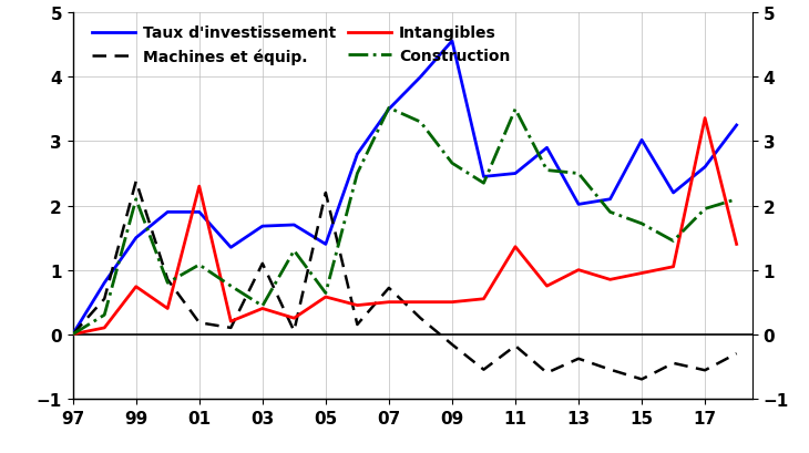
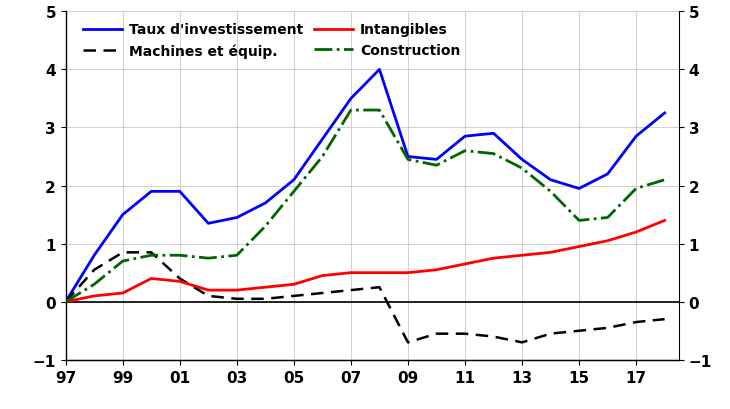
Machines et équip./99: 2.38 -> 0.85
Intangibles/99: 0.74 -> 0.15
Construction/99: 2.10 -> 0.70
Machines et équip./01: 0.18 -> 0.40
Intangibles/01: 2.30 -> 0.35
Construction/01: 1.08 -> 0.80
Taux d'investissement/03: 1.68 -> 1.45
Machines et équip./03: 1.10 -> 0.05
Intangibles/03: 0.40 -> 0.20
Construction/03: 0.44 -> 0.80
Taux d'investissement/05: 1.40 -> 2.10
Machines et équip./05: 2.20 -> 0.10
Intangibles/05: 0.58 -> 0.30
Construction/05: 0.64 -> 1.90
Machines et équip./07: 0.72 -> 0.20
Construction/07: 3.52 -> 3.30
Taux d'investissement/09: 4.56 -> 2.50
Machines et équip./09: -0.16 -> -0.70
Construction/09: 2.66 -> 2.45
Taux d'investissement/11: 2.50 -> 2.85
Machines et équip./11: -0.18 -> -0.55
Intangibles/11: 1.36 -> 0.65
Construction/11: 3.50 -> 2.60
Taux d'investissement/13: 2.02 -> 2.45
Machines et équip./13: -0.38 -> -0.70
Intangibles/13: 1.00 -> 0.80
Construction/13: 2.50 -> 2.30
Taux d'investissement/15: 3.02 -> 1.95
Machines et équip./15: -0.70 -> -0.50
Construction/15: 1.72 -> 1.40
Taux d'investissement/17: 2.60 -> 2.85
Machines et équip./17: -0.56 -> -0.35
Intangibles/17: 3.36 -> 1.20
